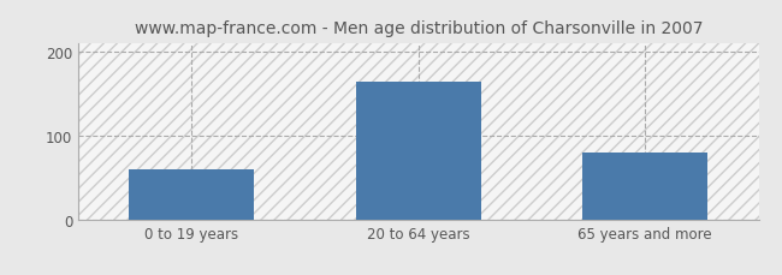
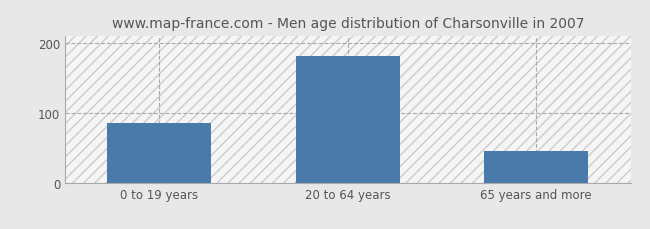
0 to 19 years: 60 -> 85
20 to 64 years: 164 -> 181
65 years and more: 80 -> 45
